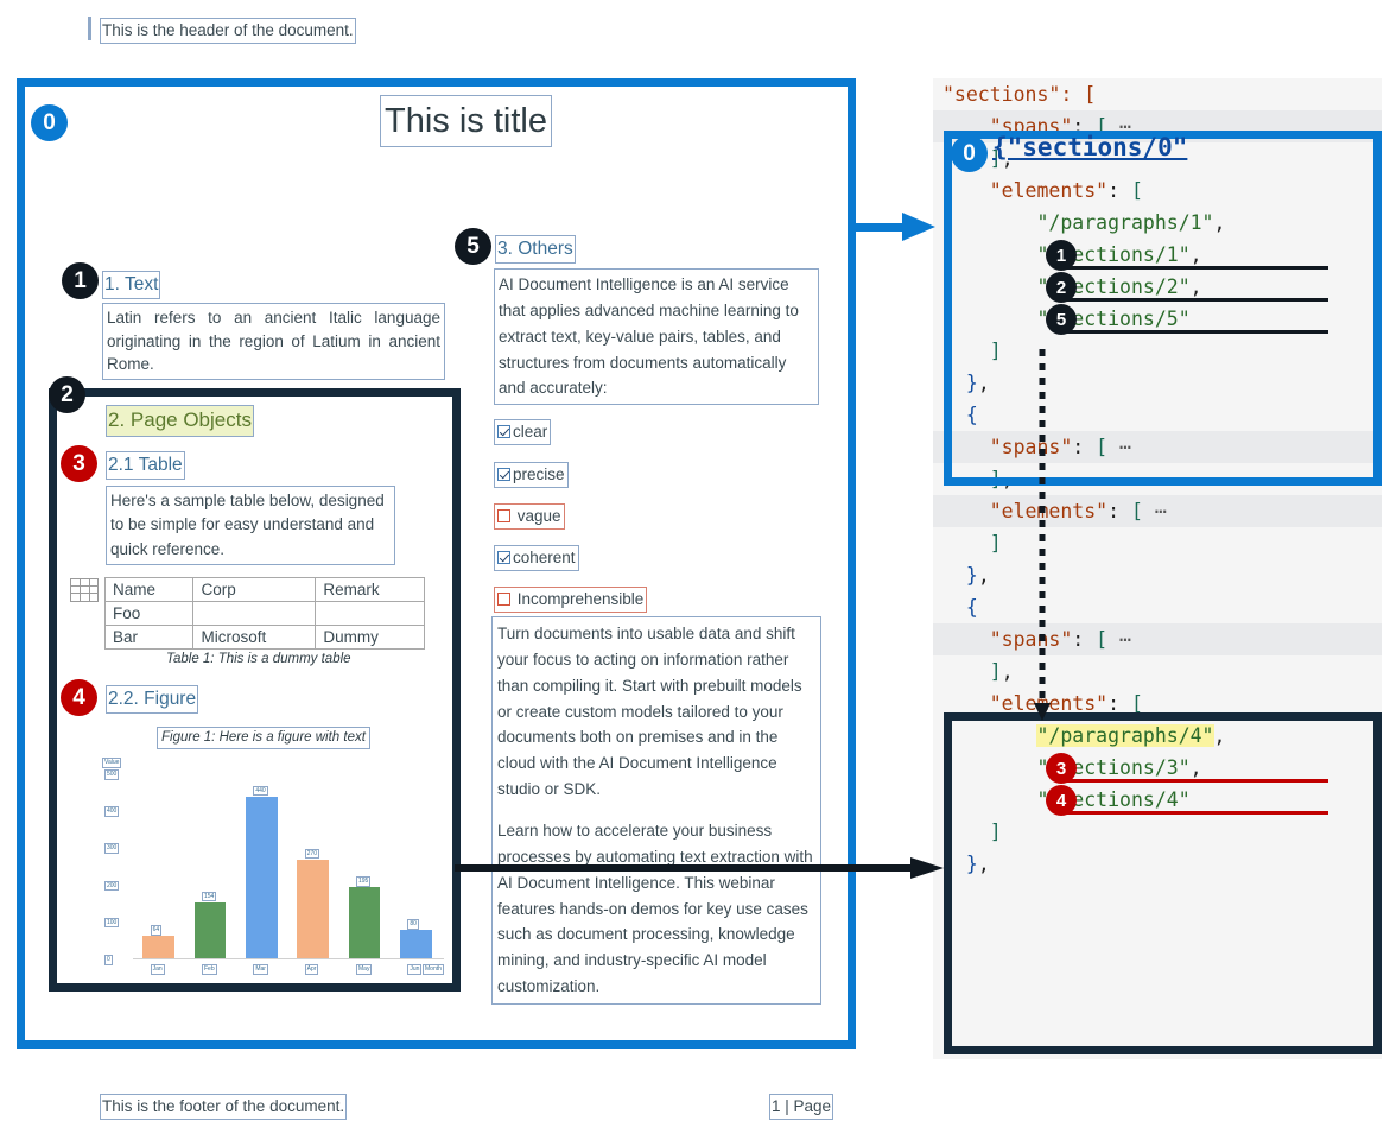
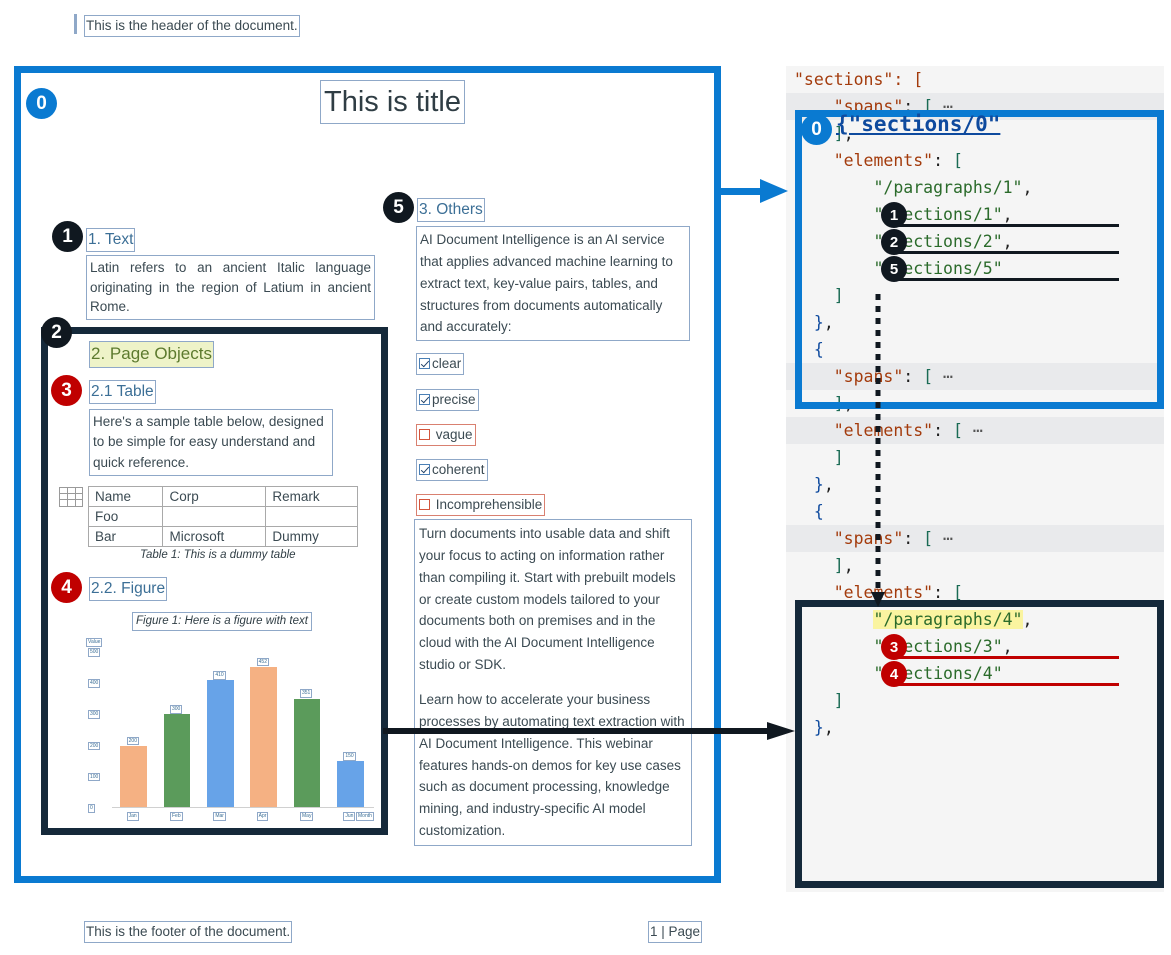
Jan: 64 -> 200
Feb: 154 -> 300
Mar: 440 -> 410
Apr: 270 -> 452
May: 195 -> 351
Jun: 80 -> 150
